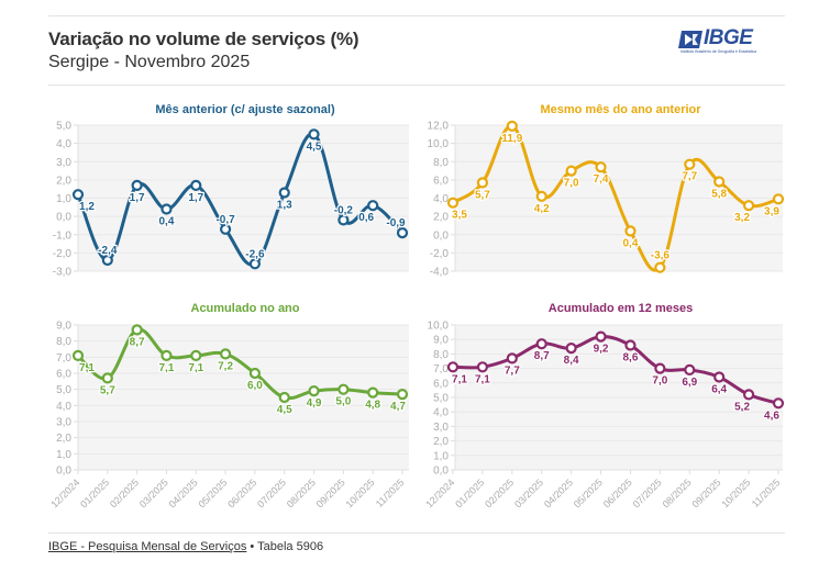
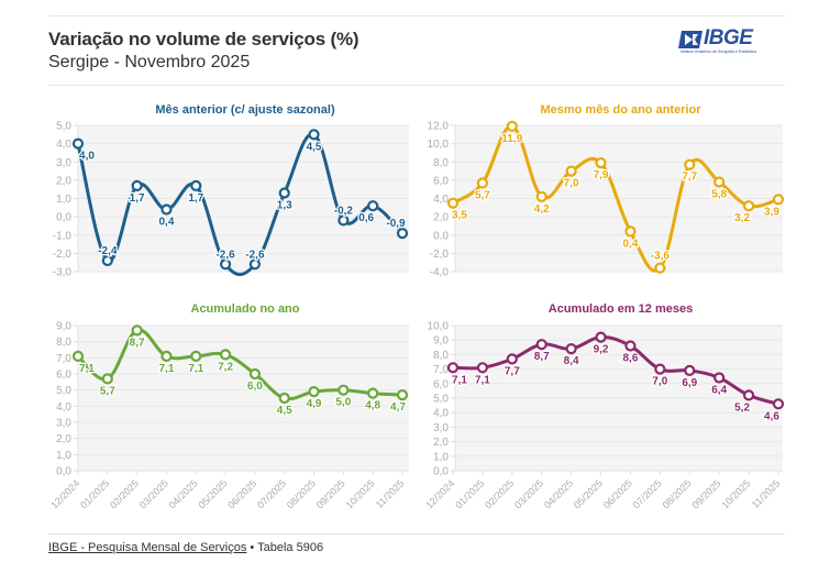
Mês anterior (c/ ajuste sazonal)/12/2024: 1,2 -> 4,0
Mês anterior (c/ ajuste sazonal)/05/2025: -0,7 -> -2,6
Mesmo mês do ano anterior/05/2025: 7,4 -> 7,9
